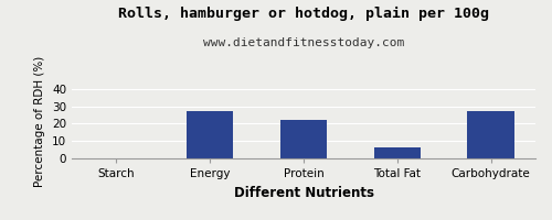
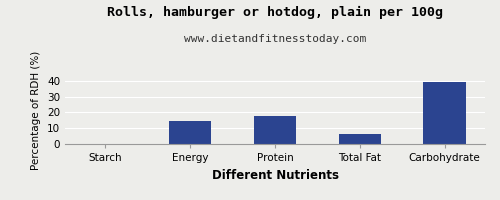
Energy: 27 -> 14
Protein: 22 -> 18
Carbohydrate: 27 -> 40
